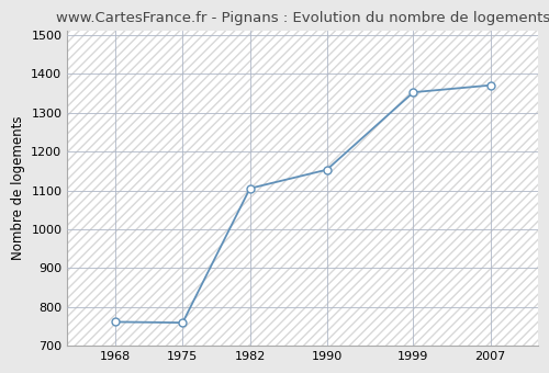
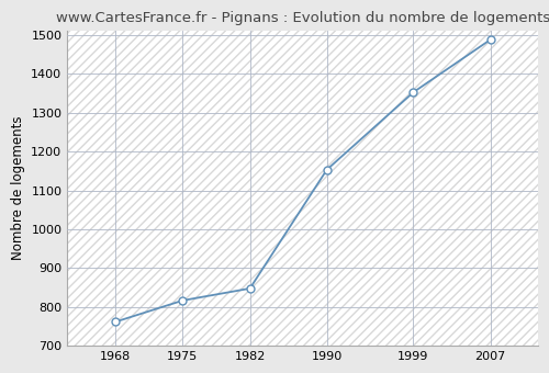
1975: 760 -> 817
1982: 1105 -> 848
2007: 1370 -> 1487
